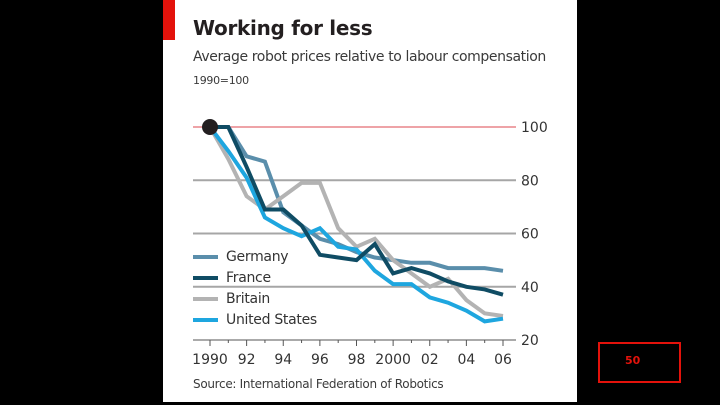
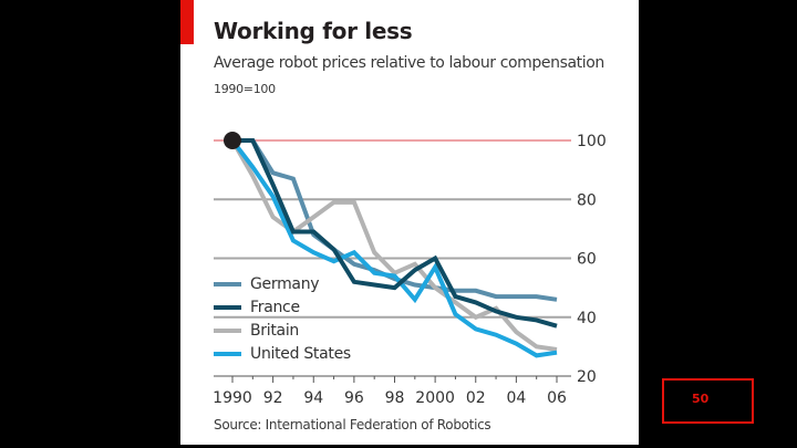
France/2000: 45 -> 60
United States/2000: 41 -> 57
